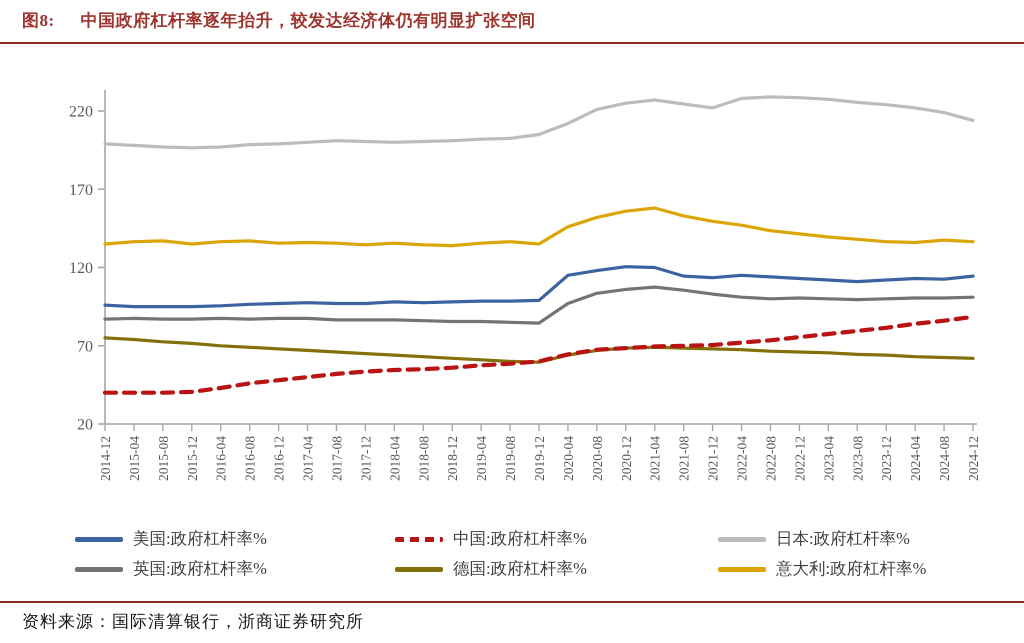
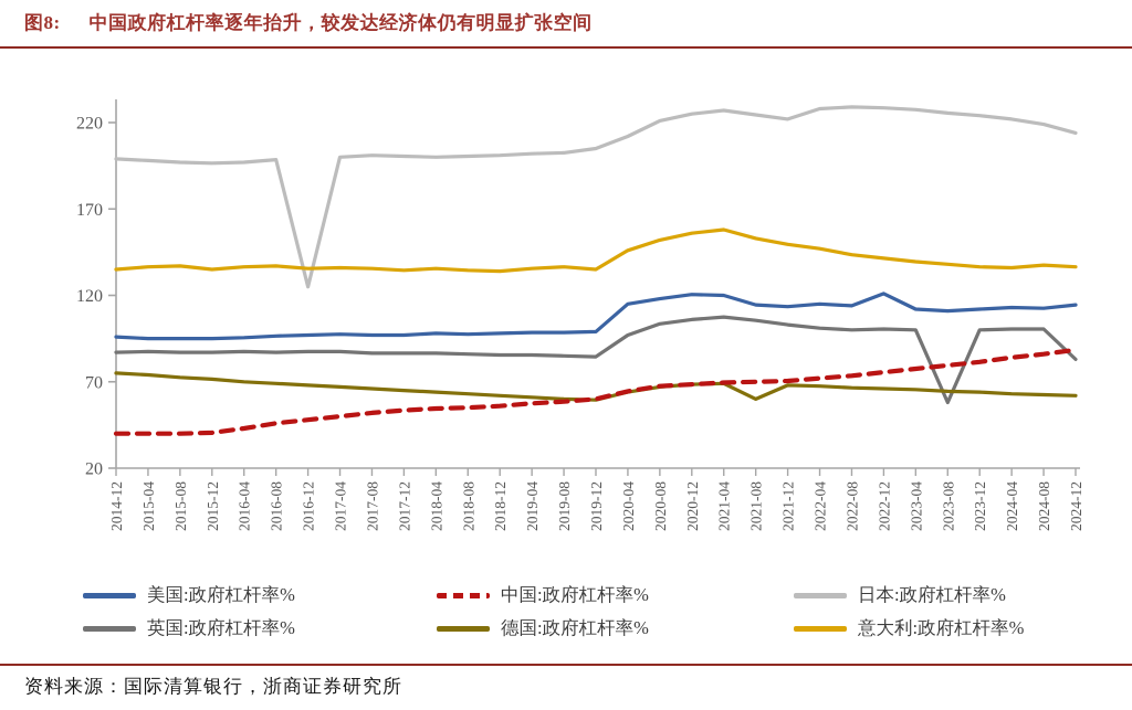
日本:政府杠杆率%/2016-12: 199 -> 125
德国:政府杠杆率%/2021-08: 68 -> 60
美国:政府杠杆率%/2022-12: 113 -> 121
英国:政府杠杆率%/2023-08: 100 -> 58
英国:政府杠杆率%/2024-12: 101 -> 83
